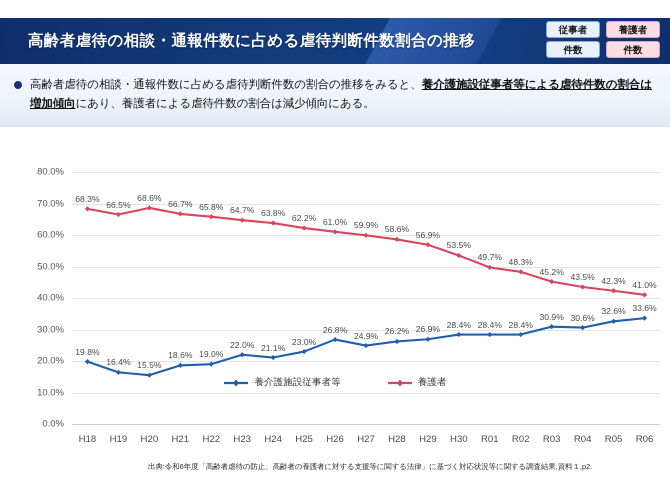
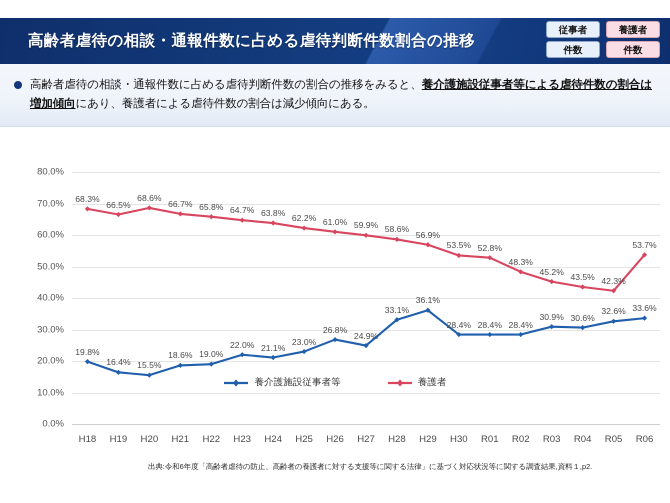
養介護施設従事者等/H28: 26.2% -> 33.1%
養介護施設従事者等/H29: 26.9% -> 36.1%
養護者/R01: 49.7% -> 52.8%
養護者/R06: 41.0% -> 53.7%
